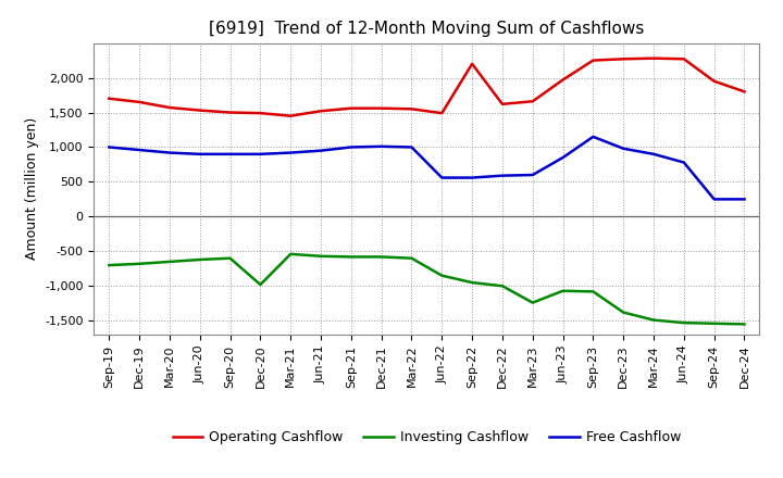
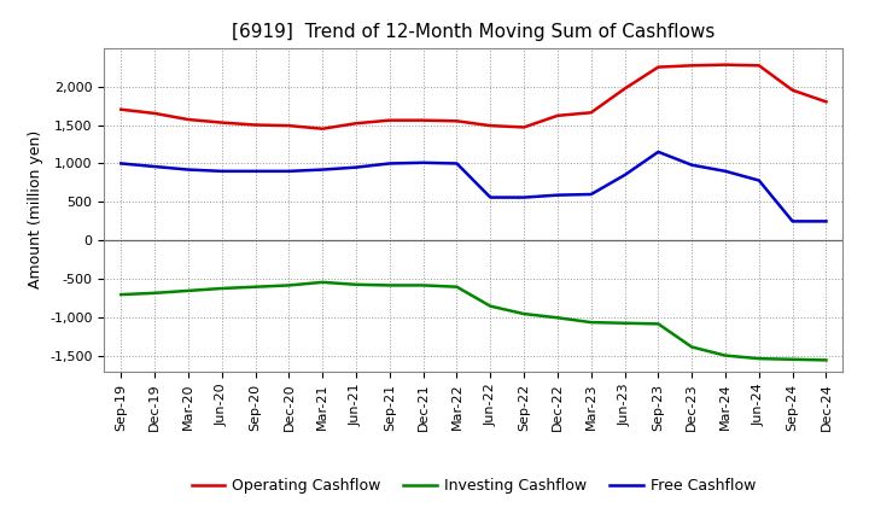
Investing Cashflow/Dec-20: -980 -> -580
Operating Cashflow/Sep-22: 2,200 -> 1,470
Investing Cashflow/Mar-23: -1,240 -> -1,060
